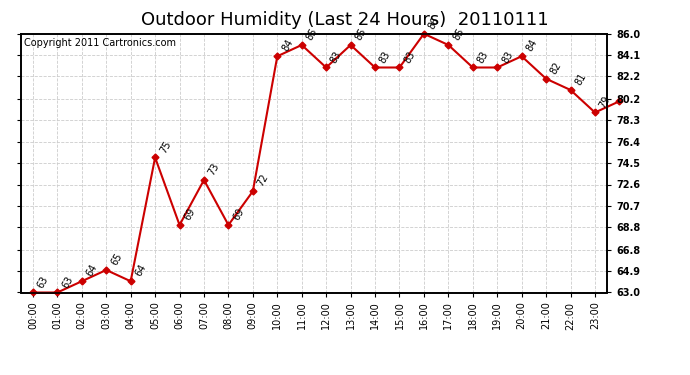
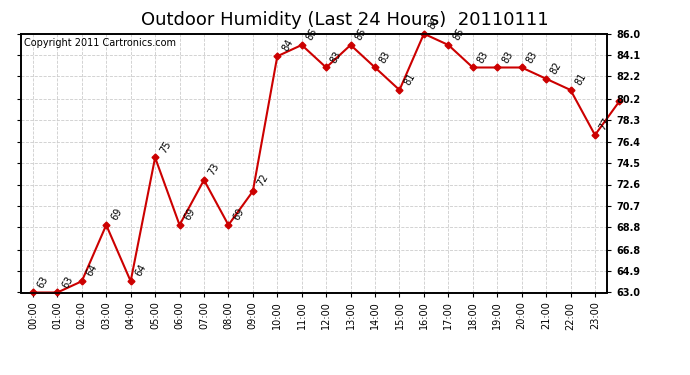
03:00: 65 -> 69
15:00: 83 -> 81
20:00: 84 -> 83
23:00: 79 -> 77
